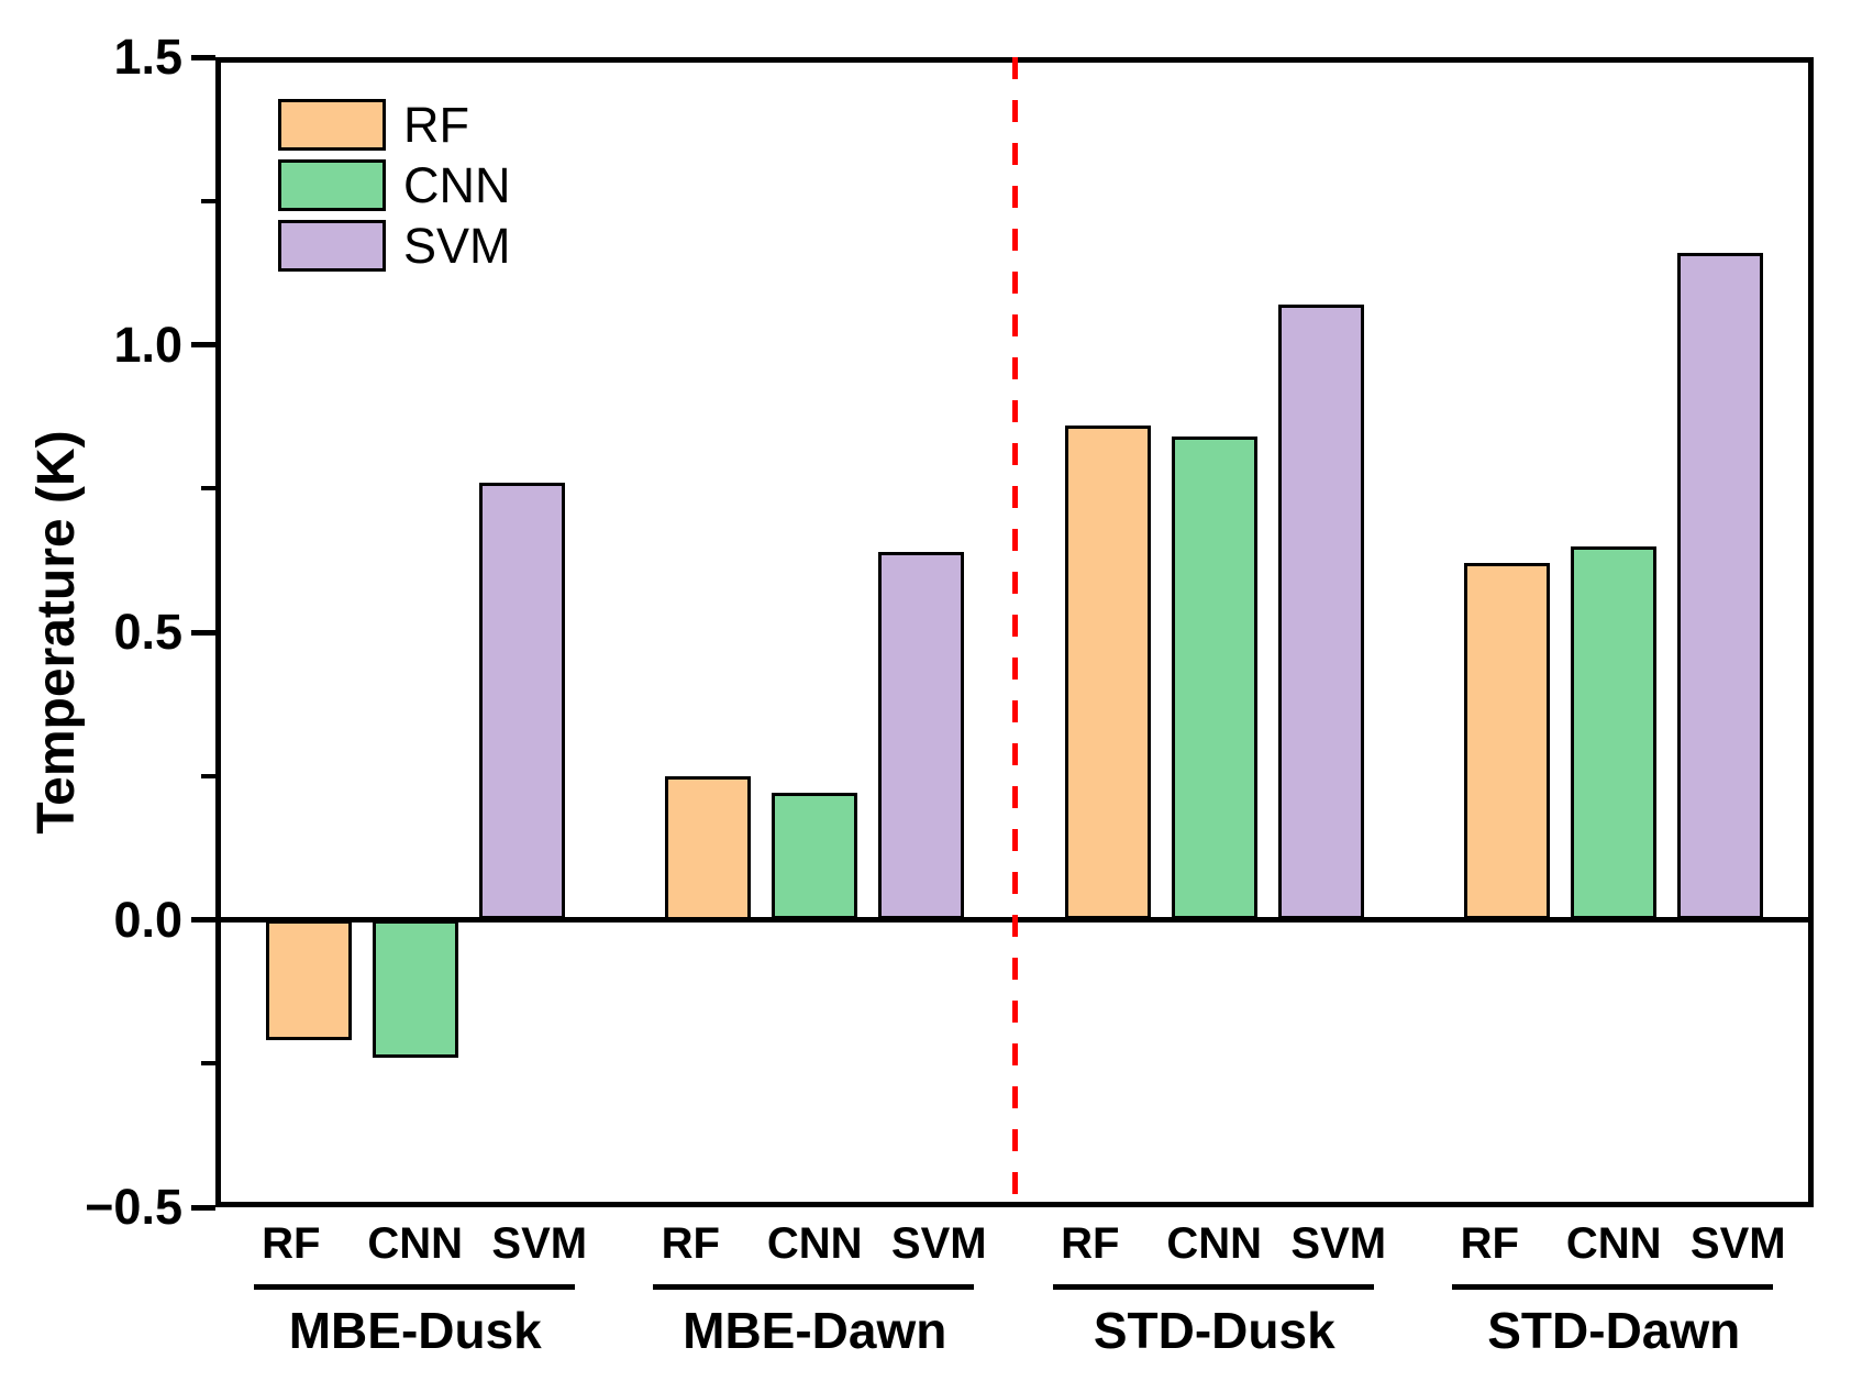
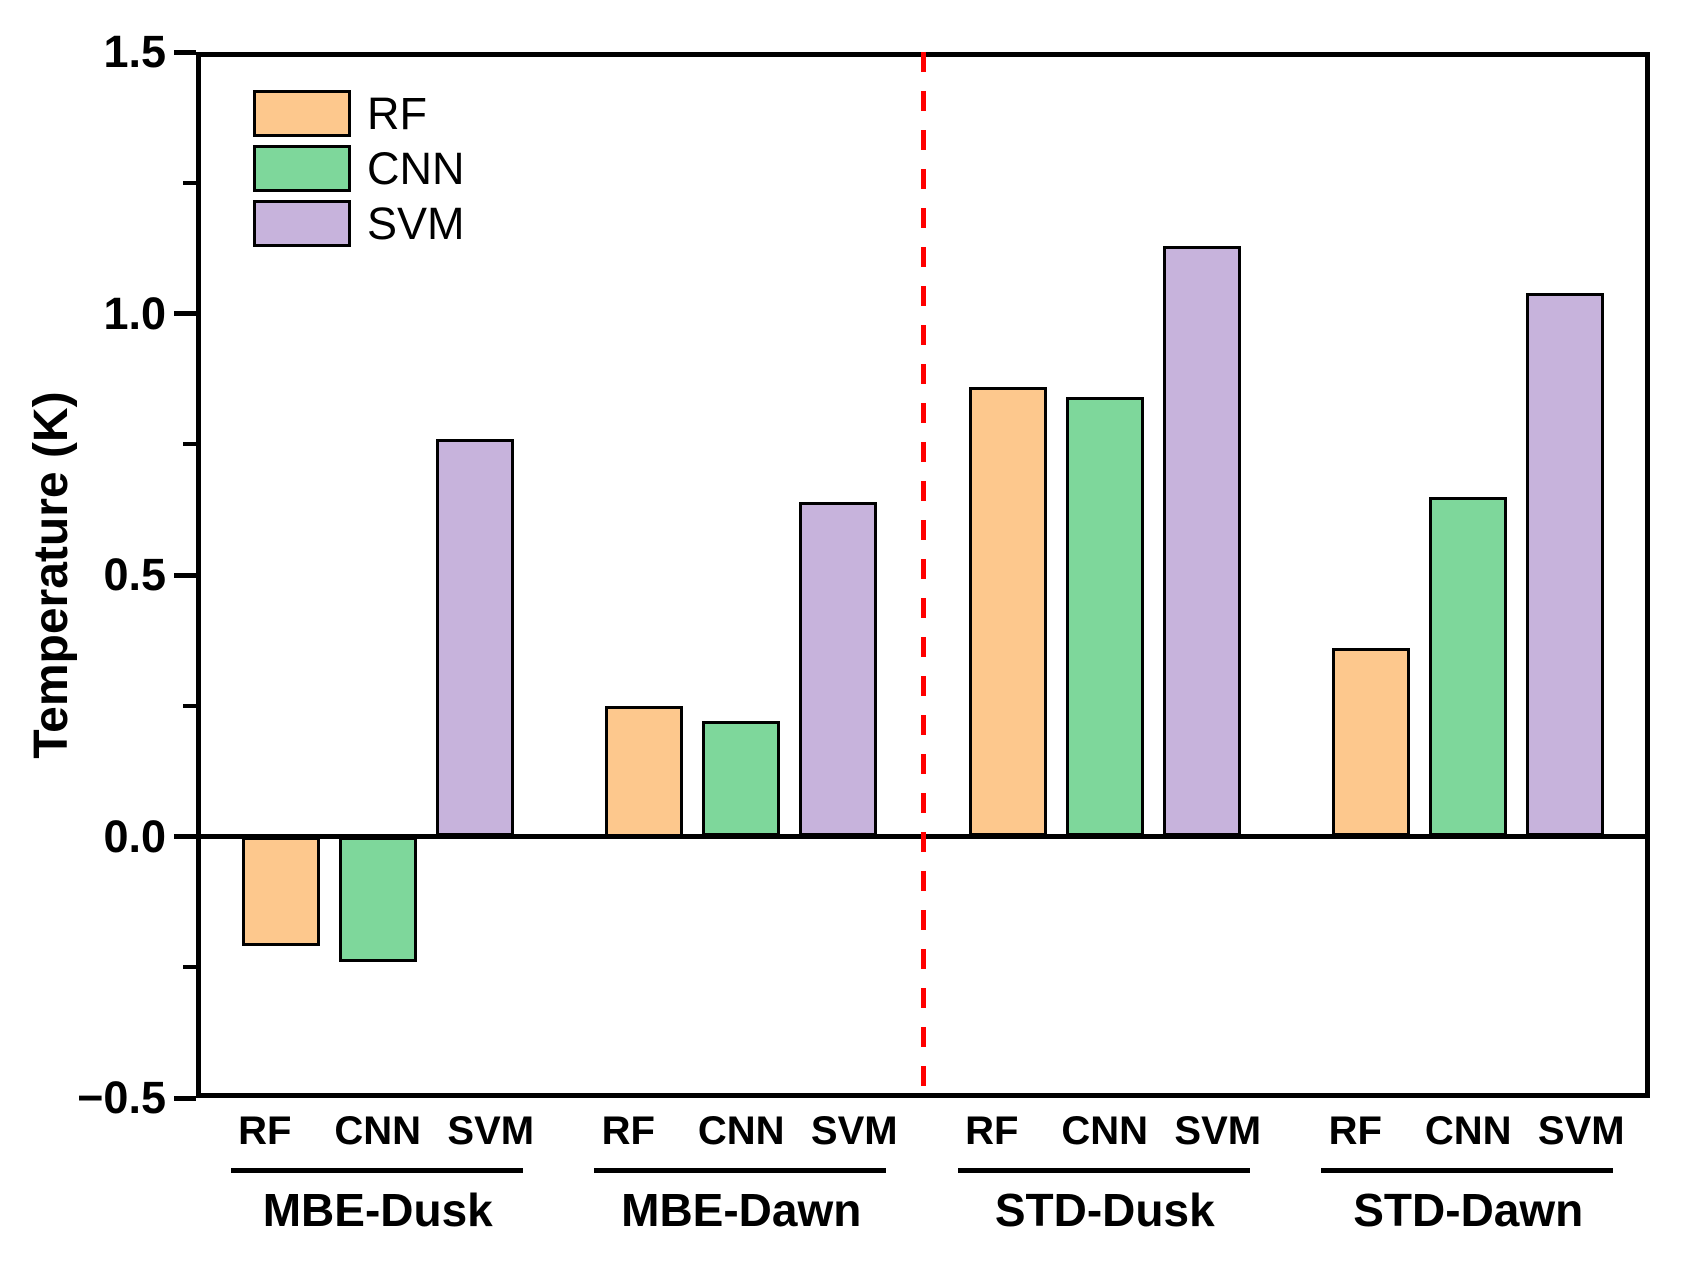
SVM/STD-Dusk: 1.07 -> 1.13
RF/STD-Dawn: 0.62 -> 0.36
SVM/STD-Dawn: 1.16 -> 1.04
